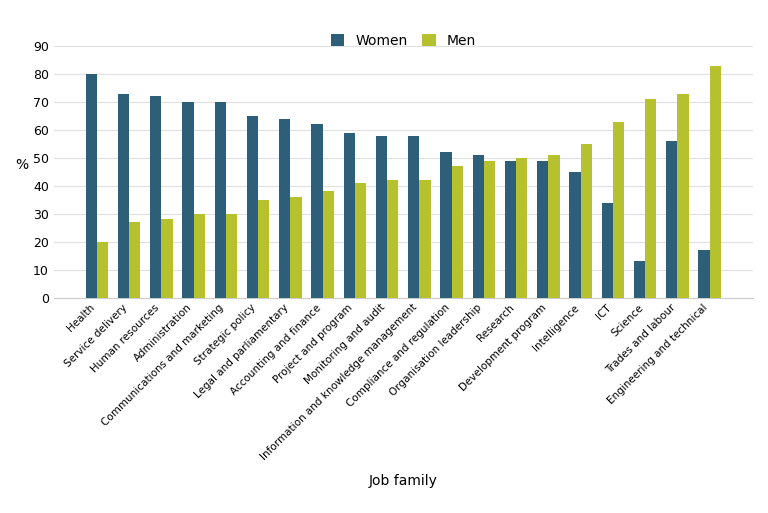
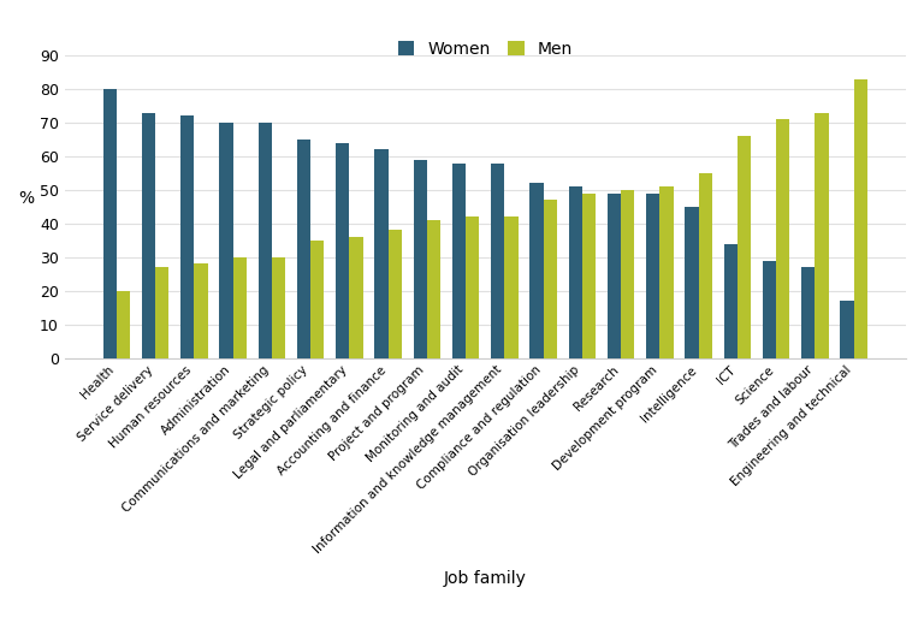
Men/ICT: 63 -> 66
Women/Science: 13 -> 29
Women/Trades and labour: 56 -> 27
